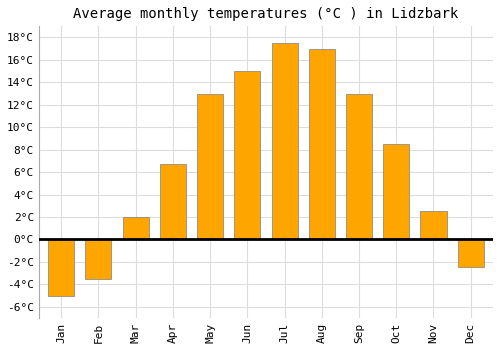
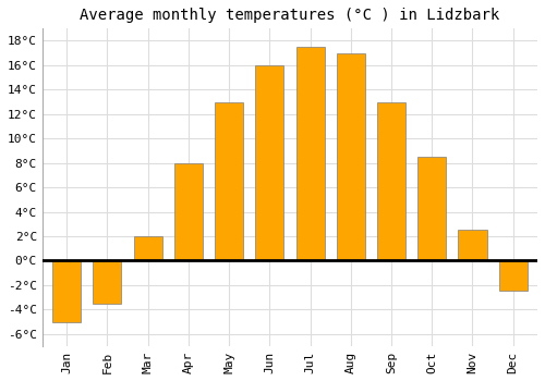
Apr: 6.7°C -> 8.0°C
Jun: 15.0°C -> 16.0°C
